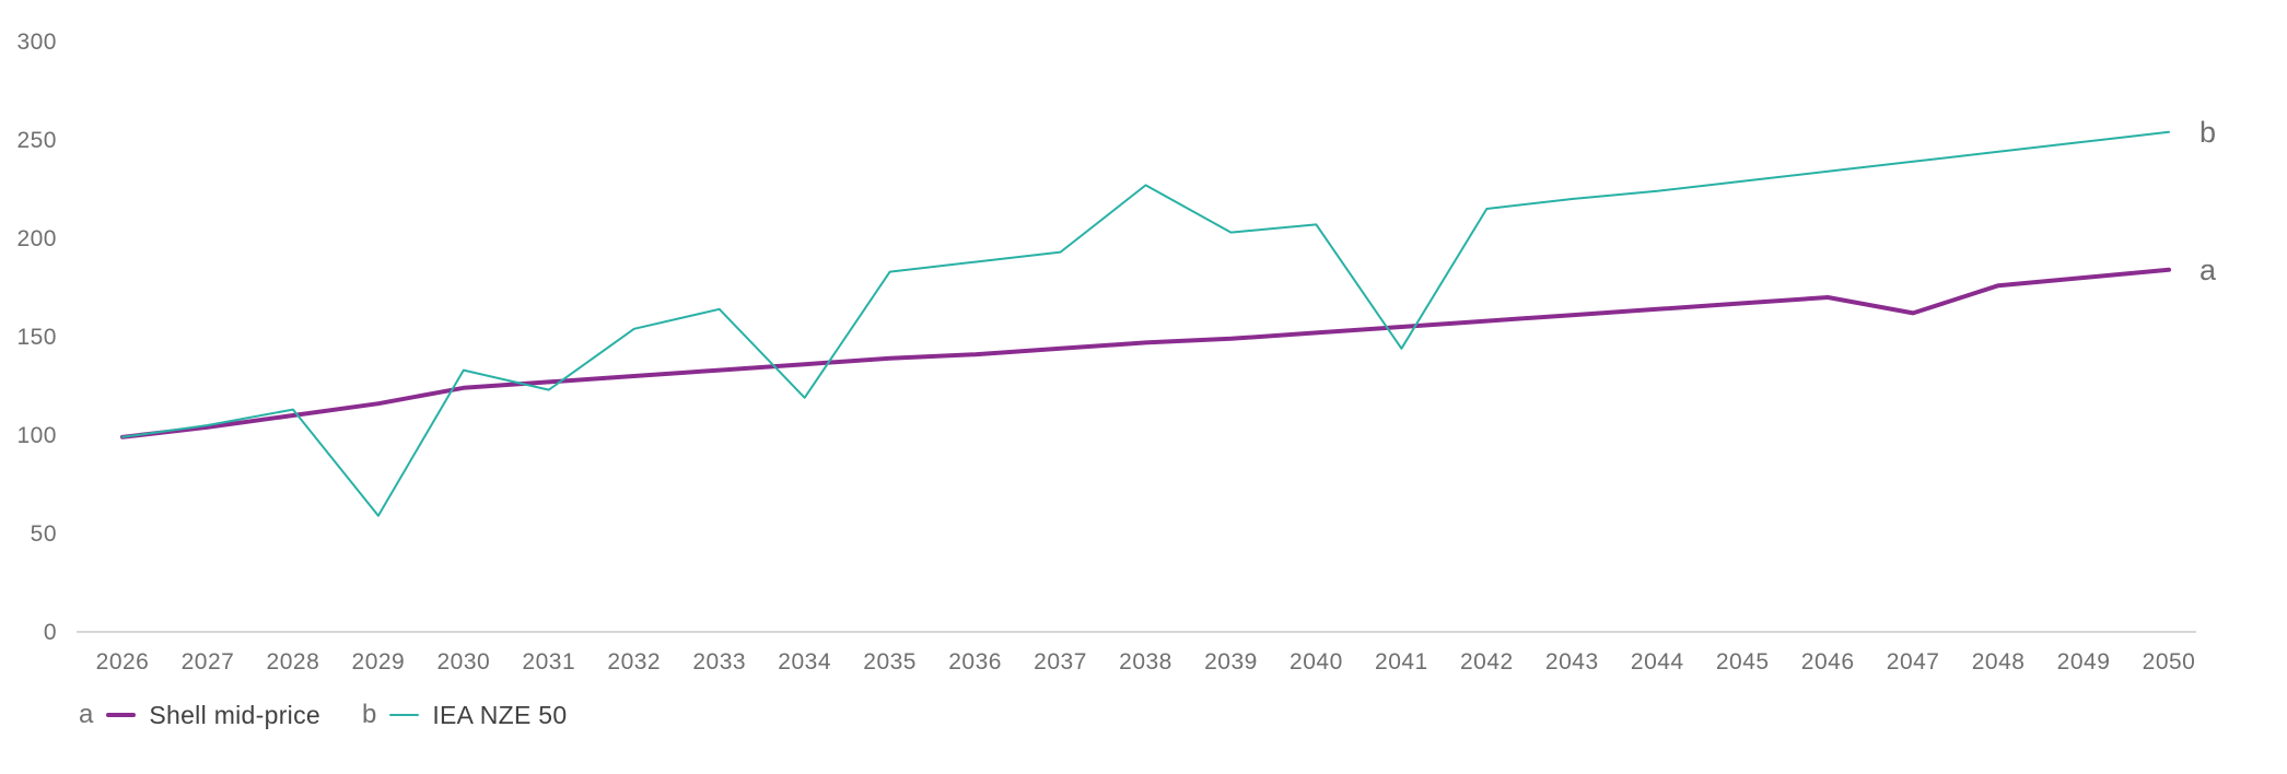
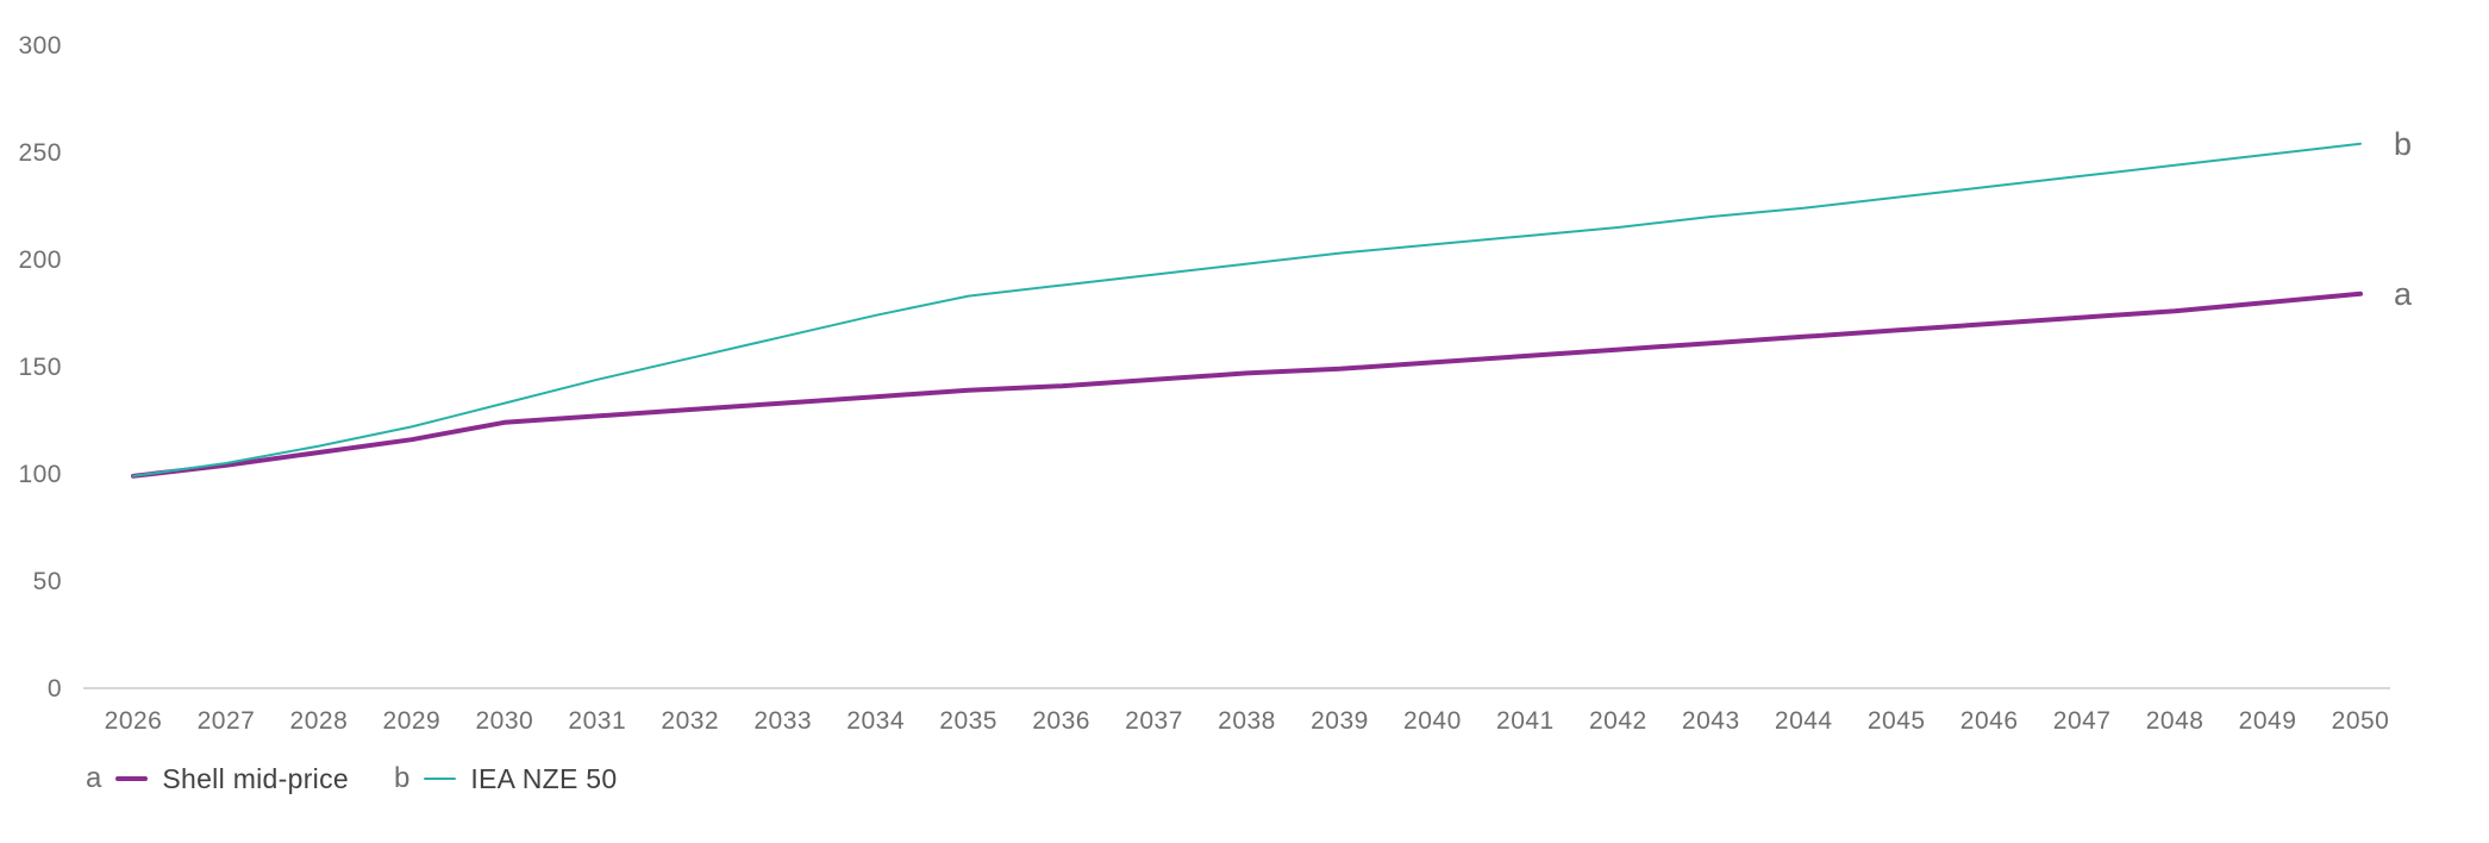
IEA NZE 50/2029: 59 -> 122
IEA NZE 50/2031: 123 -> 144
IEA NZE 50/2034: 119 -> 174
IEA NZE 50/2038: 227 -> 198
IEA NZE 50/2041: 144 -> 211
Shell mid-price/2047: 162 -> 173
